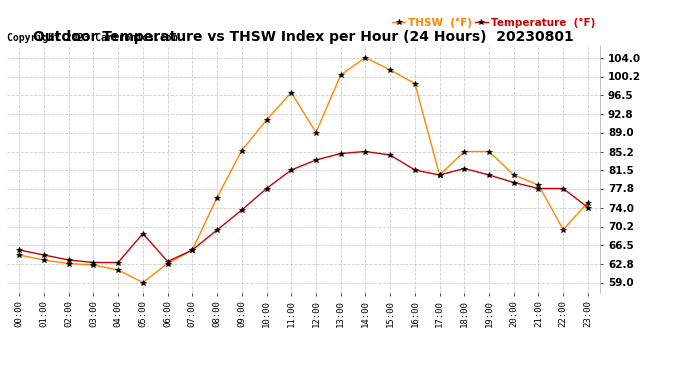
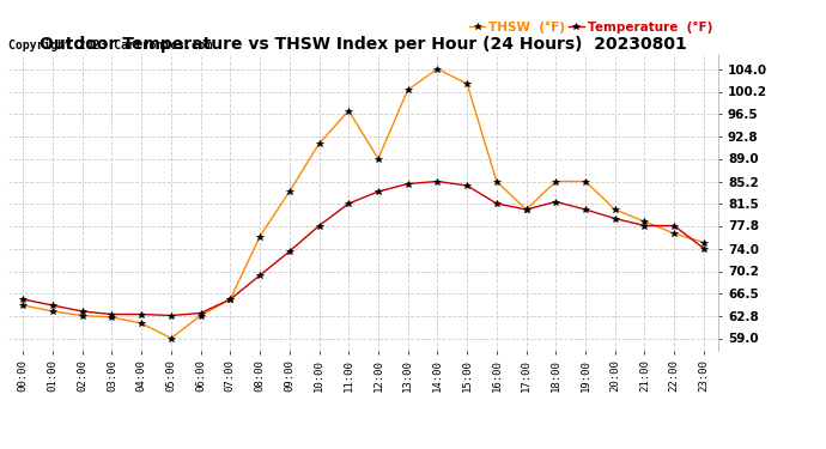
Temperature (°F)/05:00: 68.8 -> 62.8
THSW (°F)/09:00: 85.4 -> 83.5
THSW (°F)/16:00: 98.8 -> 85.2
THSW (°F)/22:00: 69.6 -> 76.5
